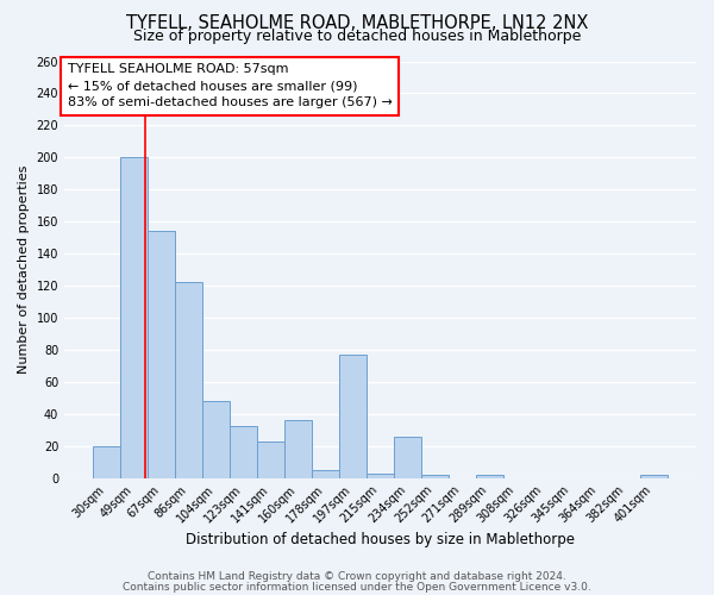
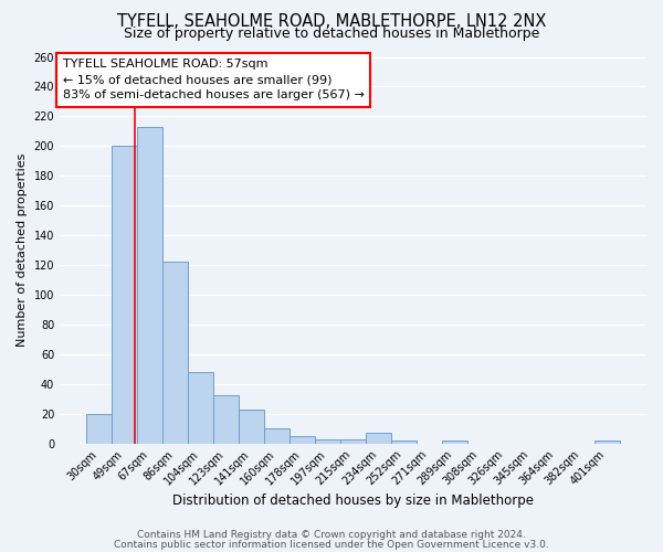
67sqm: 154 -> 213
160sqm: 36 -> 10
197sqm: 77 -> 3
234sqm: 26 -> 7
